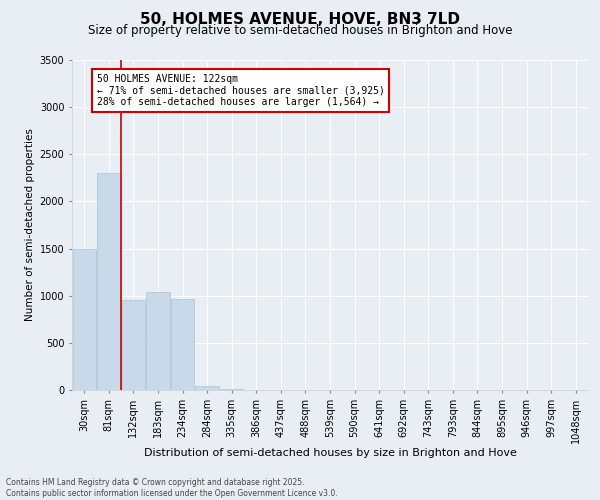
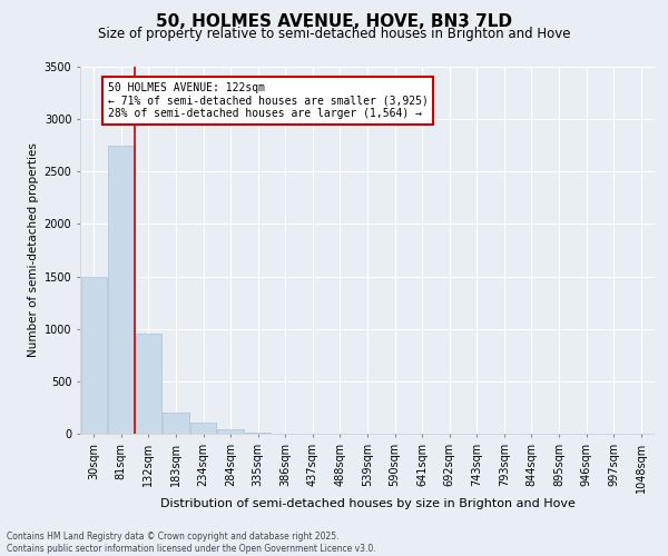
81sqm: 2300 -> 2750
183sqm: 1040 -> 200
234sqm: 960 -> 110
